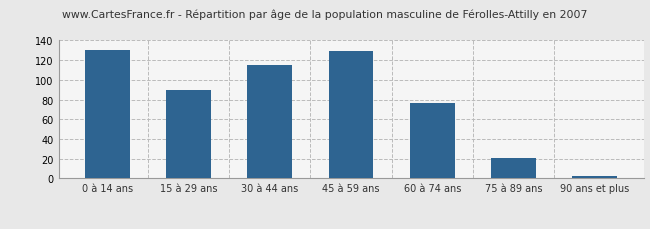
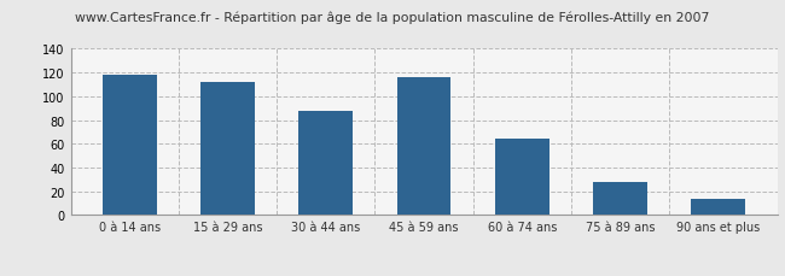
0 à 14 ans: 130 -> 118
15 à 29 ans: 90 -> 112
30 à 44 ans: 115 -> 88
45 à 59 ans: 129 -> 116
60 à 74 ans: 76 -> 64
75 à 89 ans: 21 -> 28
90 ans et plus: 2 -> 14
